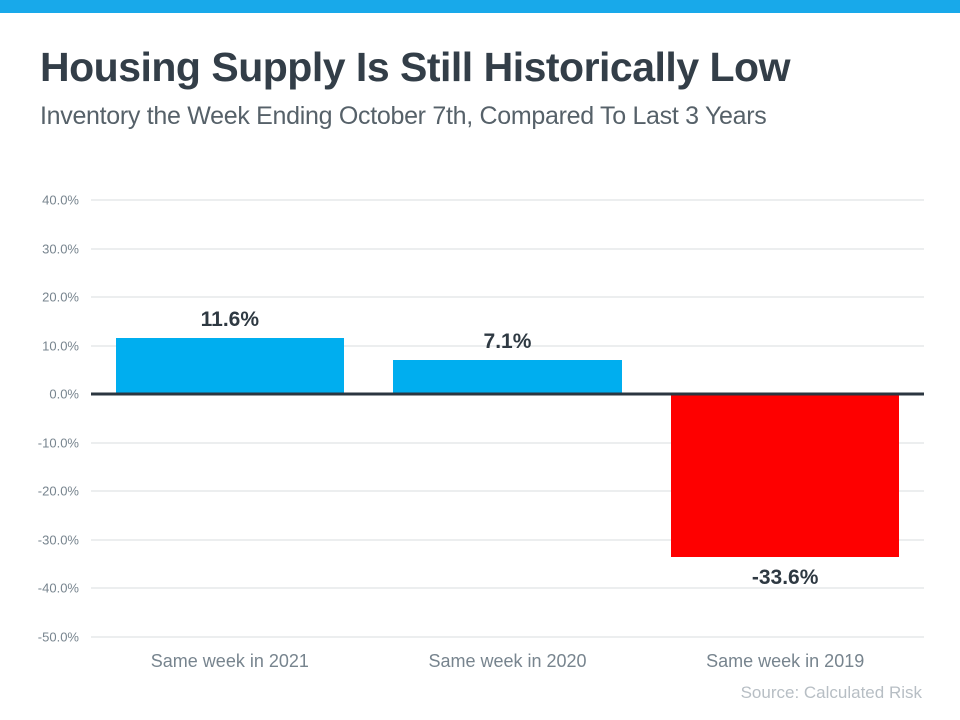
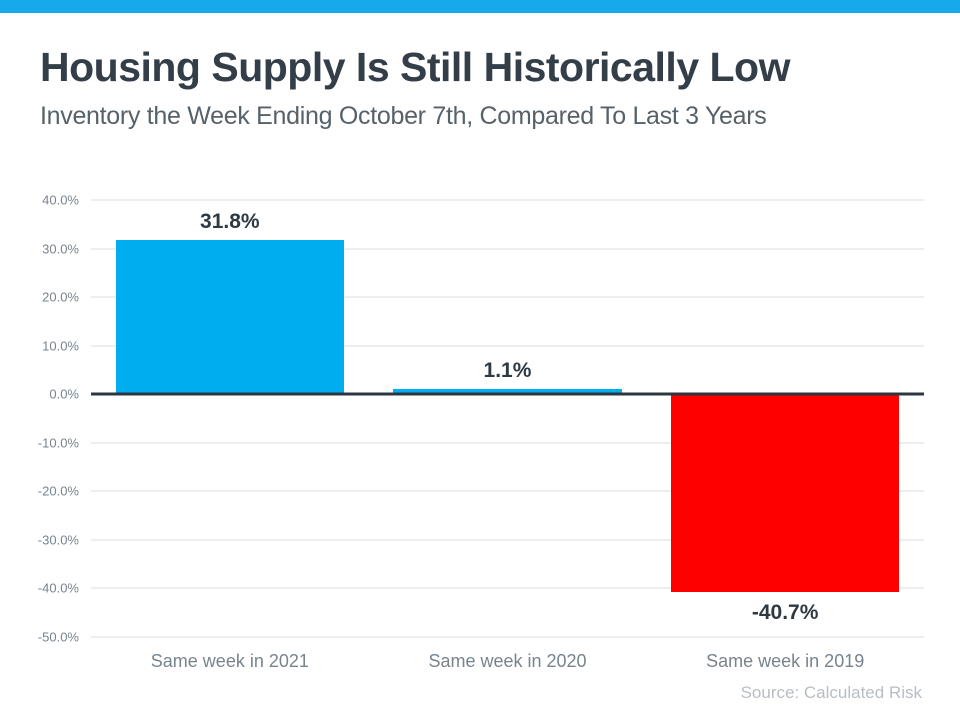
Same week in 2021: 11.6% -> 31.8%
Same week in 2020: 7.1% -> 1.1%
Same week in 2019: -33.6% -> -40.7%
